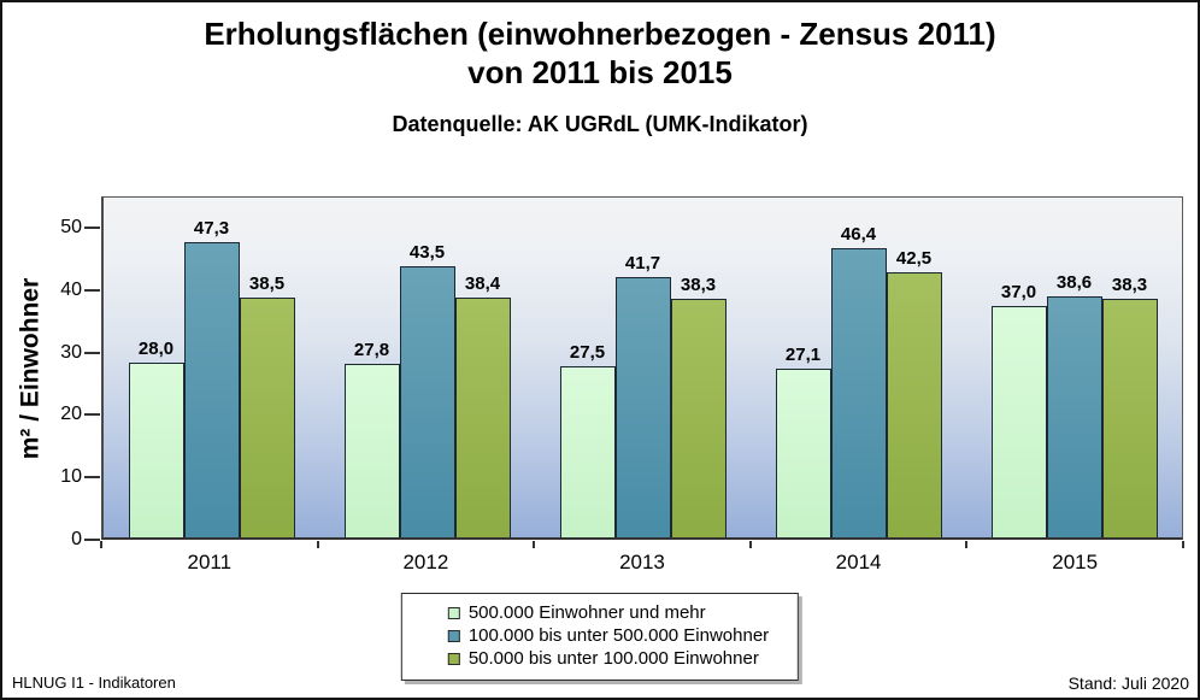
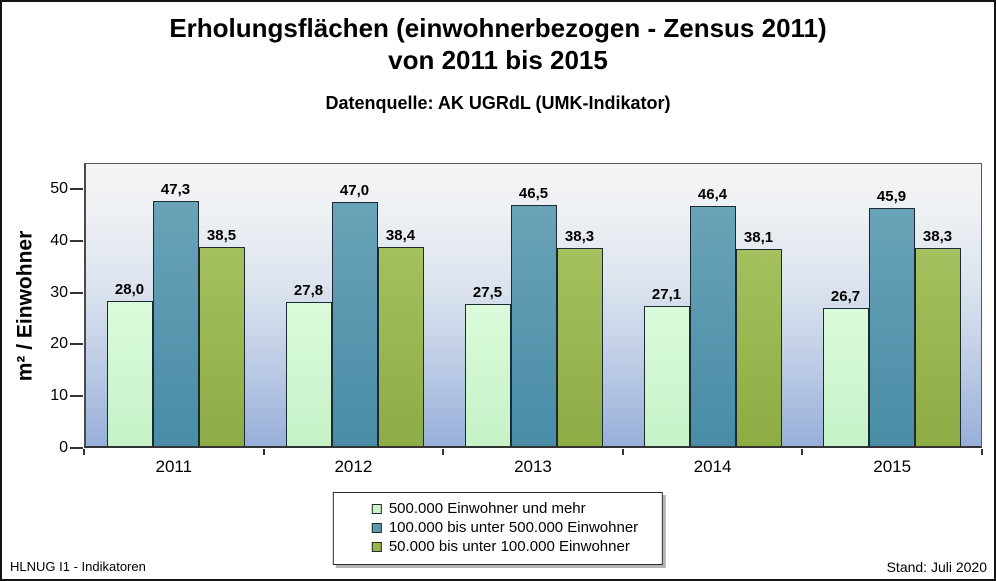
100.000 bis unter 500.000 Einwohner/2012: 43,5 -> 47,0
100.000 bis unter 500.000 Einwohner/2013: 41,7 -> 46,5
50.000 bis unter 100.000 Einwohner/2014: 42,5 -> 38,1
500.000 Einwohner und mehr/2015: 37,0 -> 26,7
100.000 bis unter 500.000 Einwohner/2015: 38,6 -> 45,9
